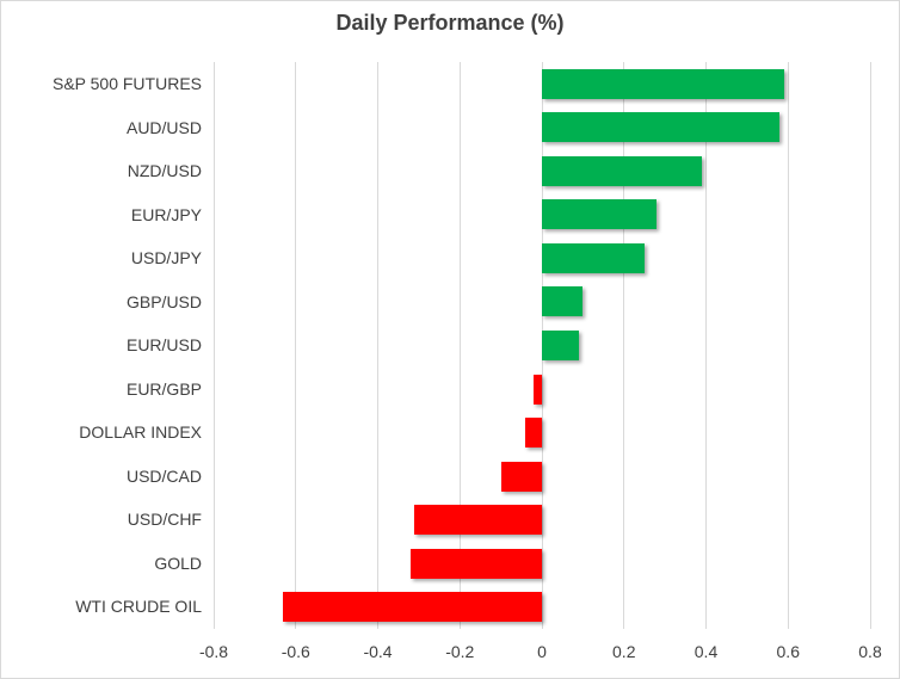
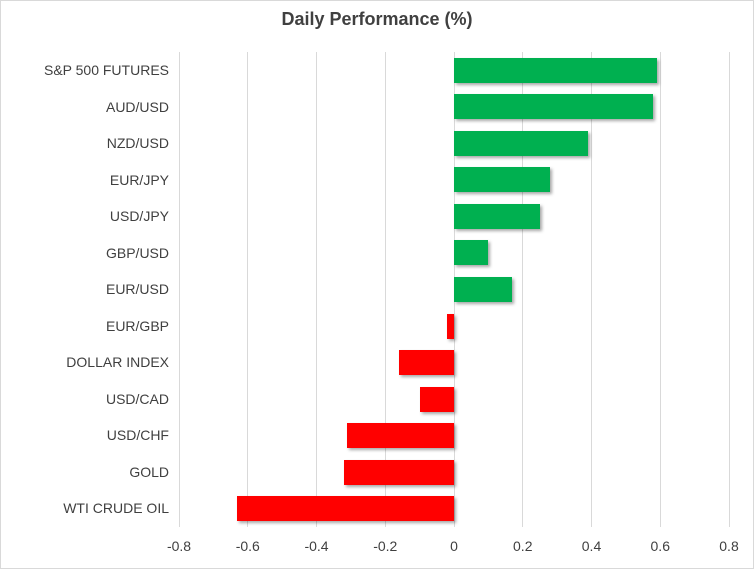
EUR/USD: 0.09 -> 0.17
DOLLAR INDEX: -0.04 -> -0.16
